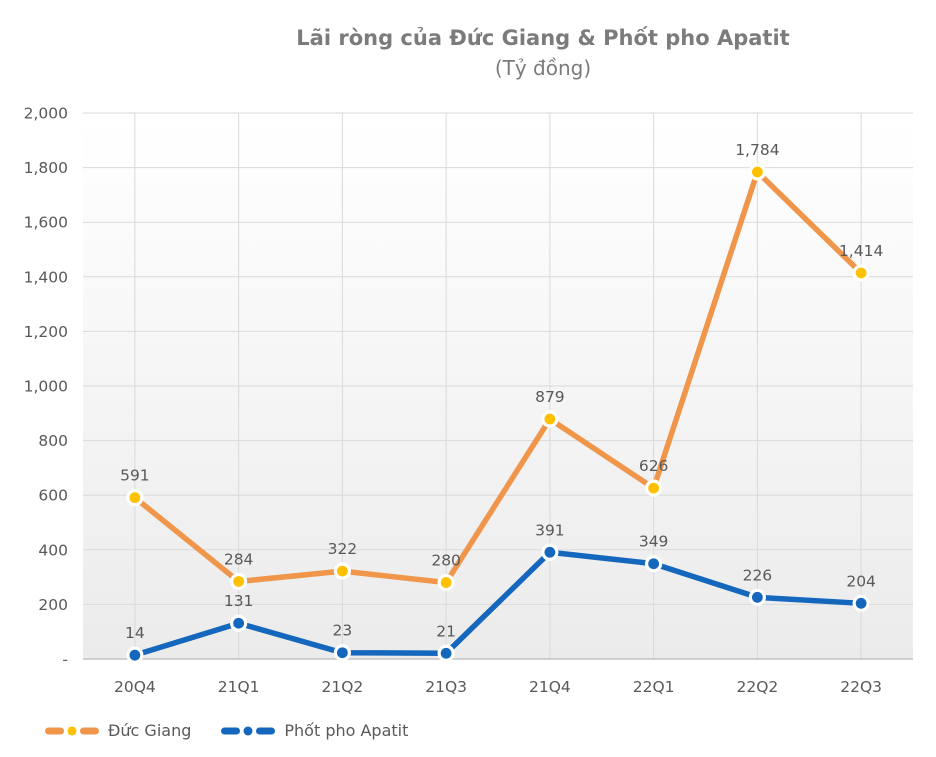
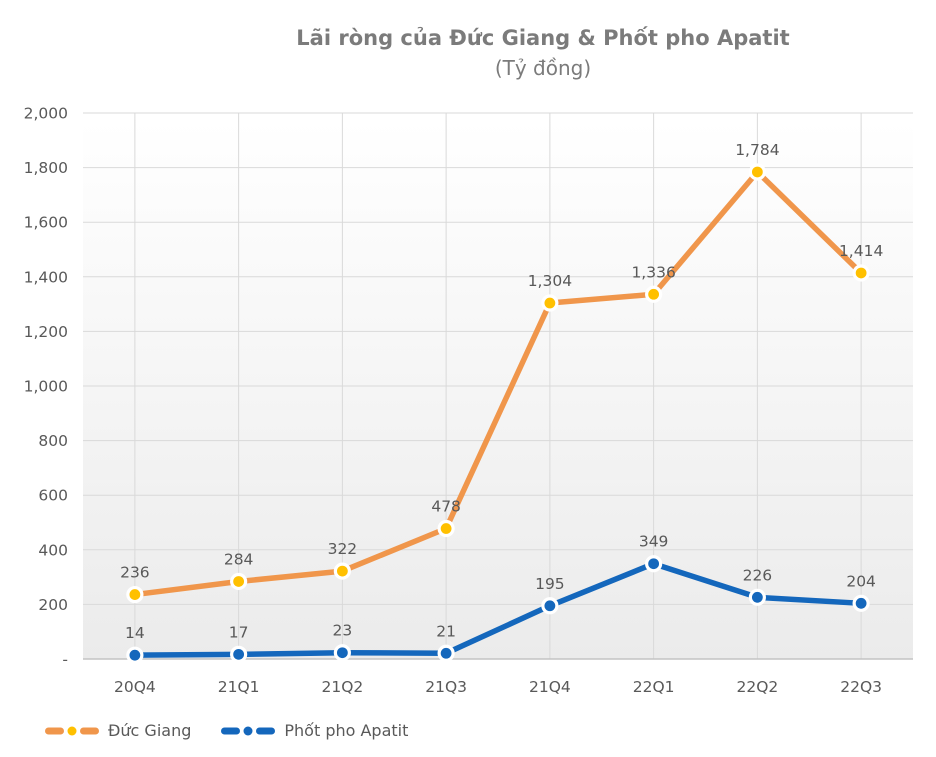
Đức Giang/20Q4: 591 -> 236
Phốt pho Apatit/21Q1: 131 -> 17
Đức Giang/21Q3: 280 -> 478
Đức Giang/21Q4: 879 -> 1,304
Phốt pho Apatit/21Q4: 391 -> 195
Đức Giang/22Q1: 626 -> 1,336
